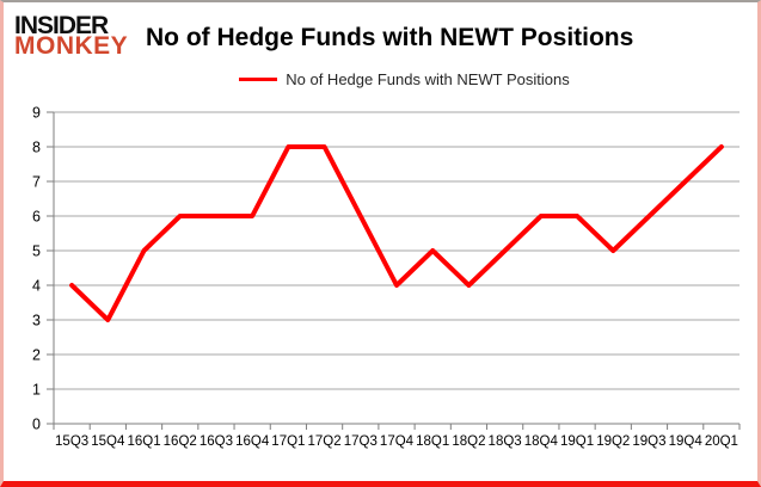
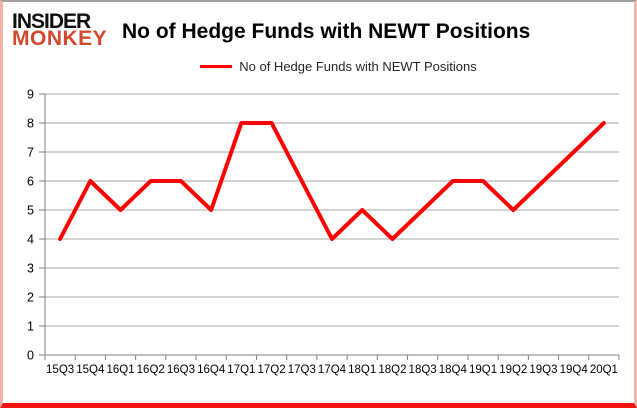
15Q4: 3 -> 6
16Q4: 6 -> 5
